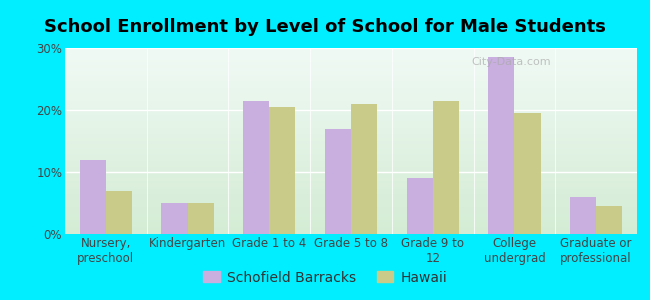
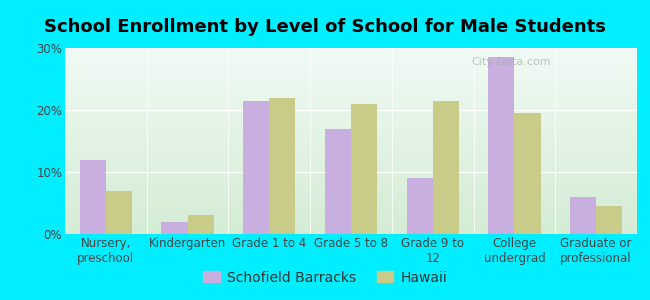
Schofield Barracks/Kindergarten: 5.0% -> 2.0%
Hawaii/Kindergarten: 5.0% -> 3.0%
Hawaii/Grade 1 to 4: 20.5% -> 22.0%
